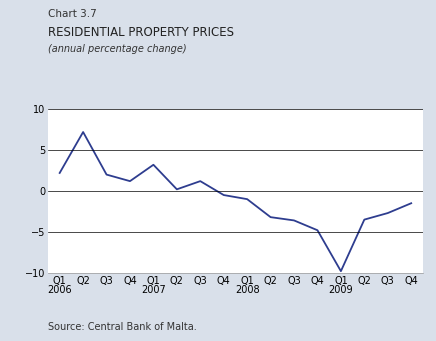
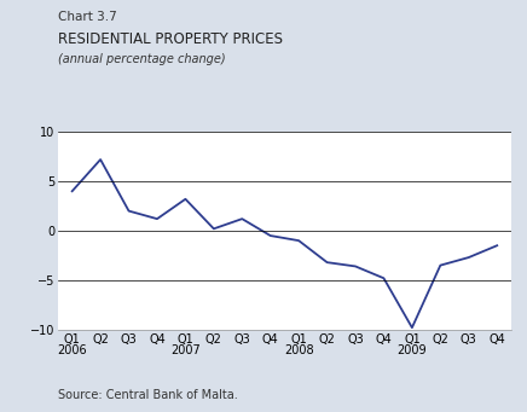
Q1 2006: 2.2 -> 4.0
